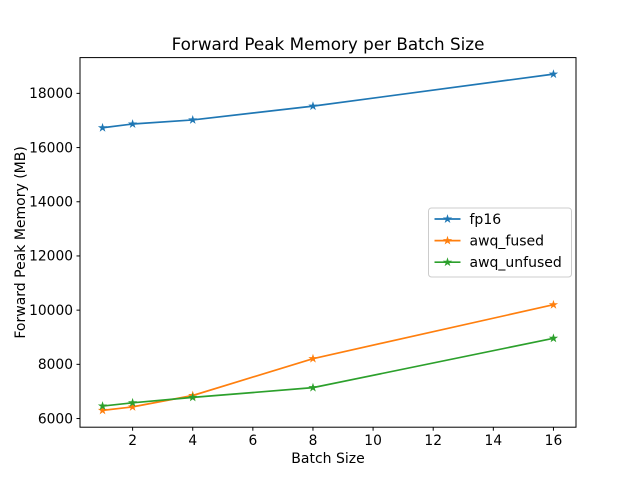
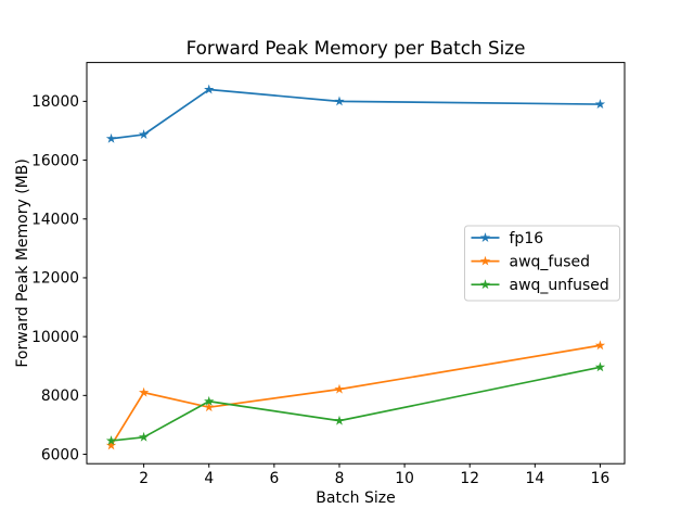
awq_fused/2: 6400 -> 8100
fp16/4: 17000 -> 18400
awq_fused/4: 6800 -> 7600
awq_unfused/4: 6800 -> 7800
fp16/8: 17500 -> 18000
fp16/16: 18700 -> 17900
awq_fused/16: 10200 -> 9700
